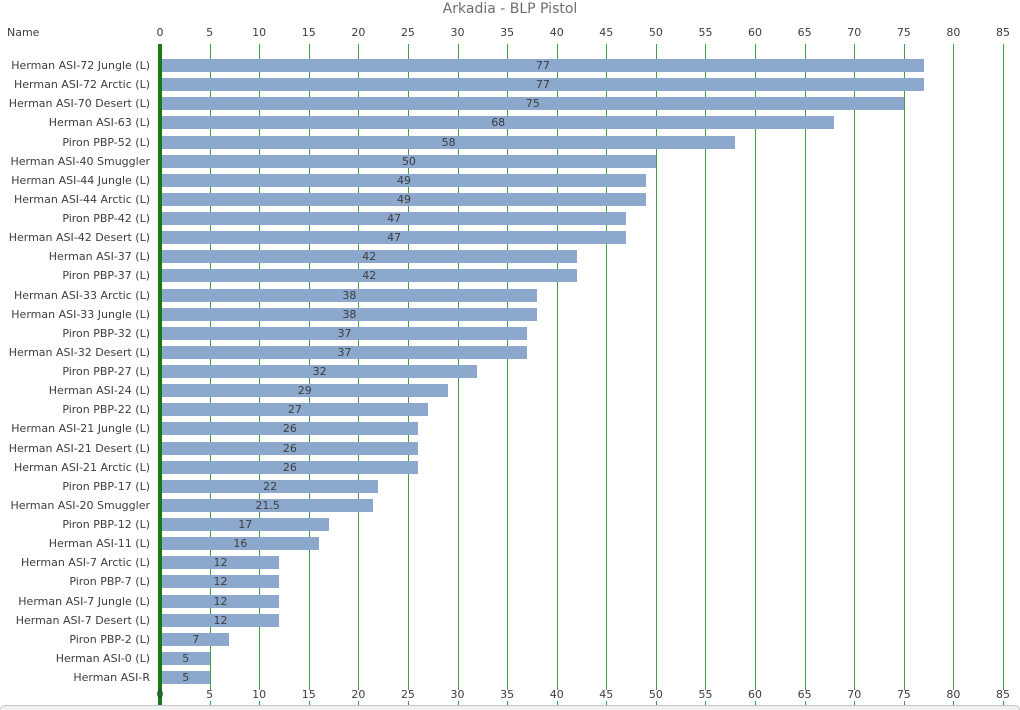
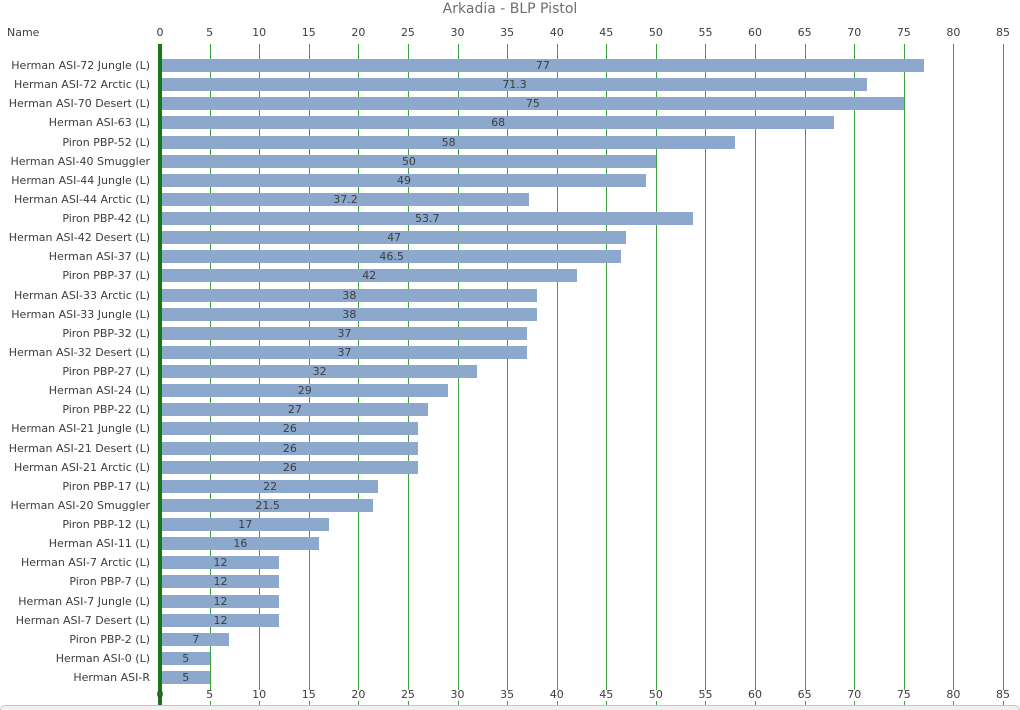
Herman ASI-72 Arctic (L): 77 -> 71.3
Herman ASI-44 Arctic (L): 49 -> 37.2
Piron PBP-42 (L): 47 -> 53.7
Herman ASI-37 (L): 42 -> 46.5
